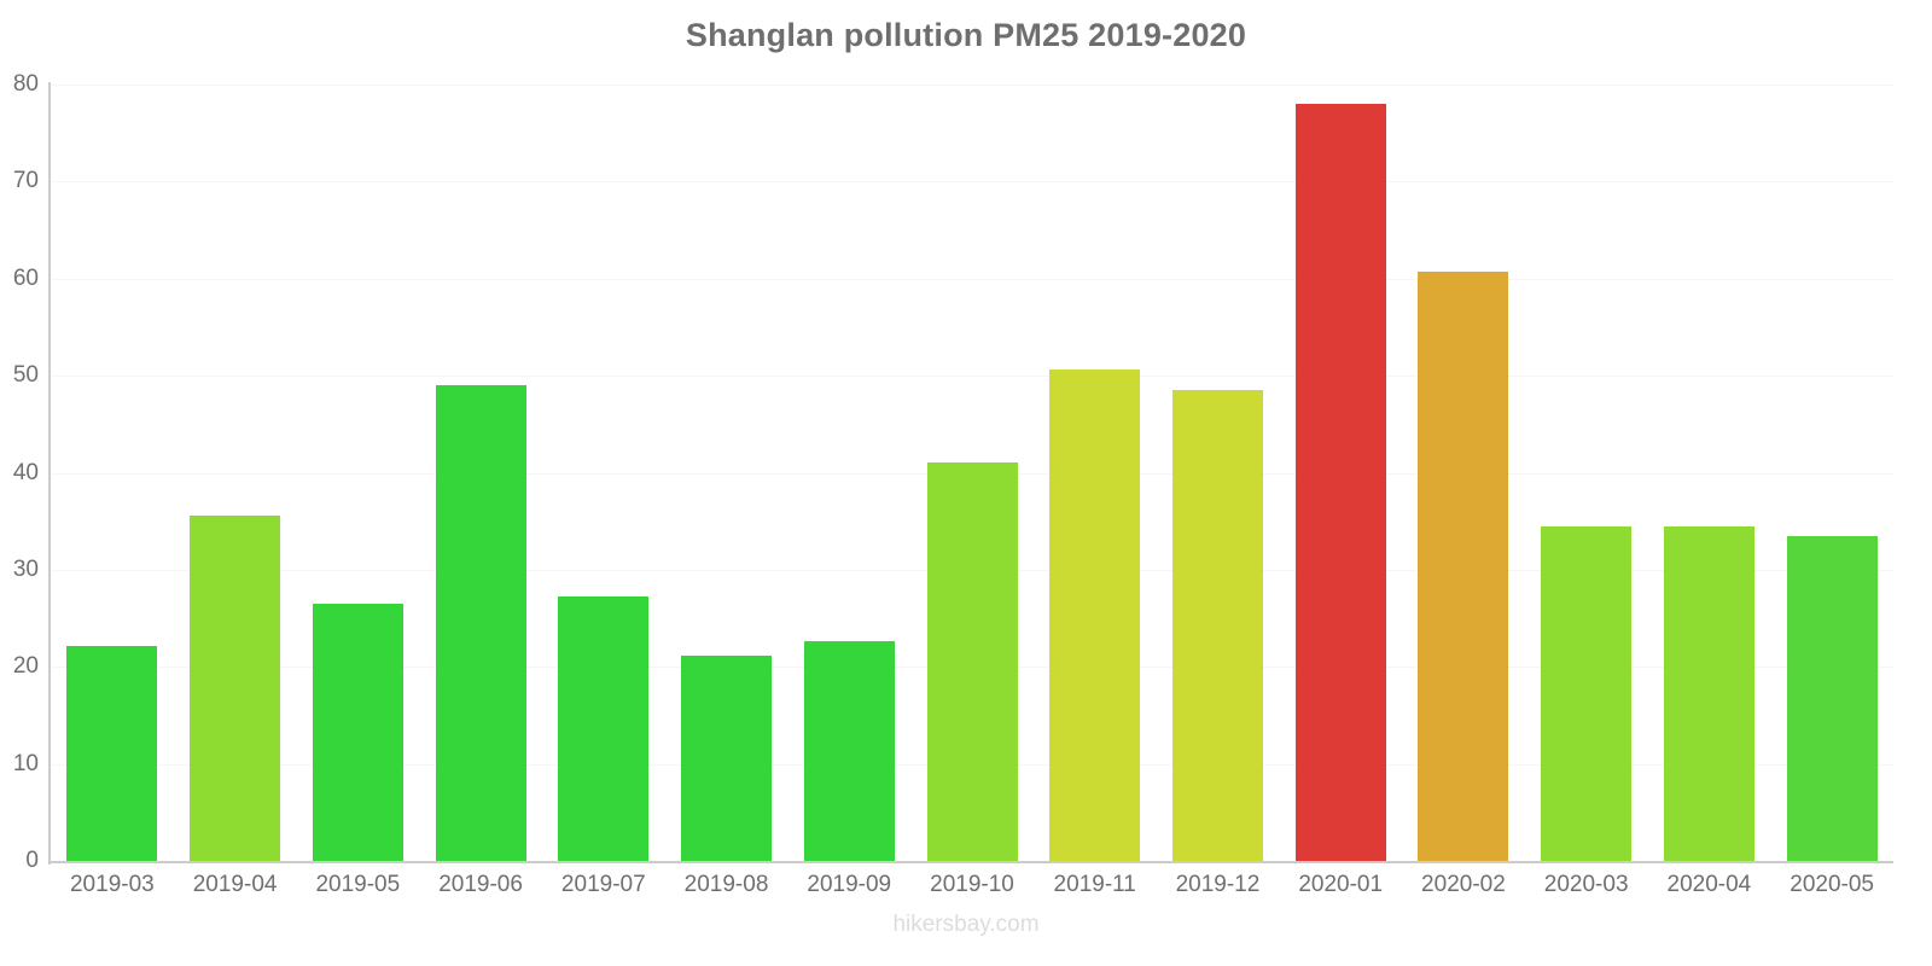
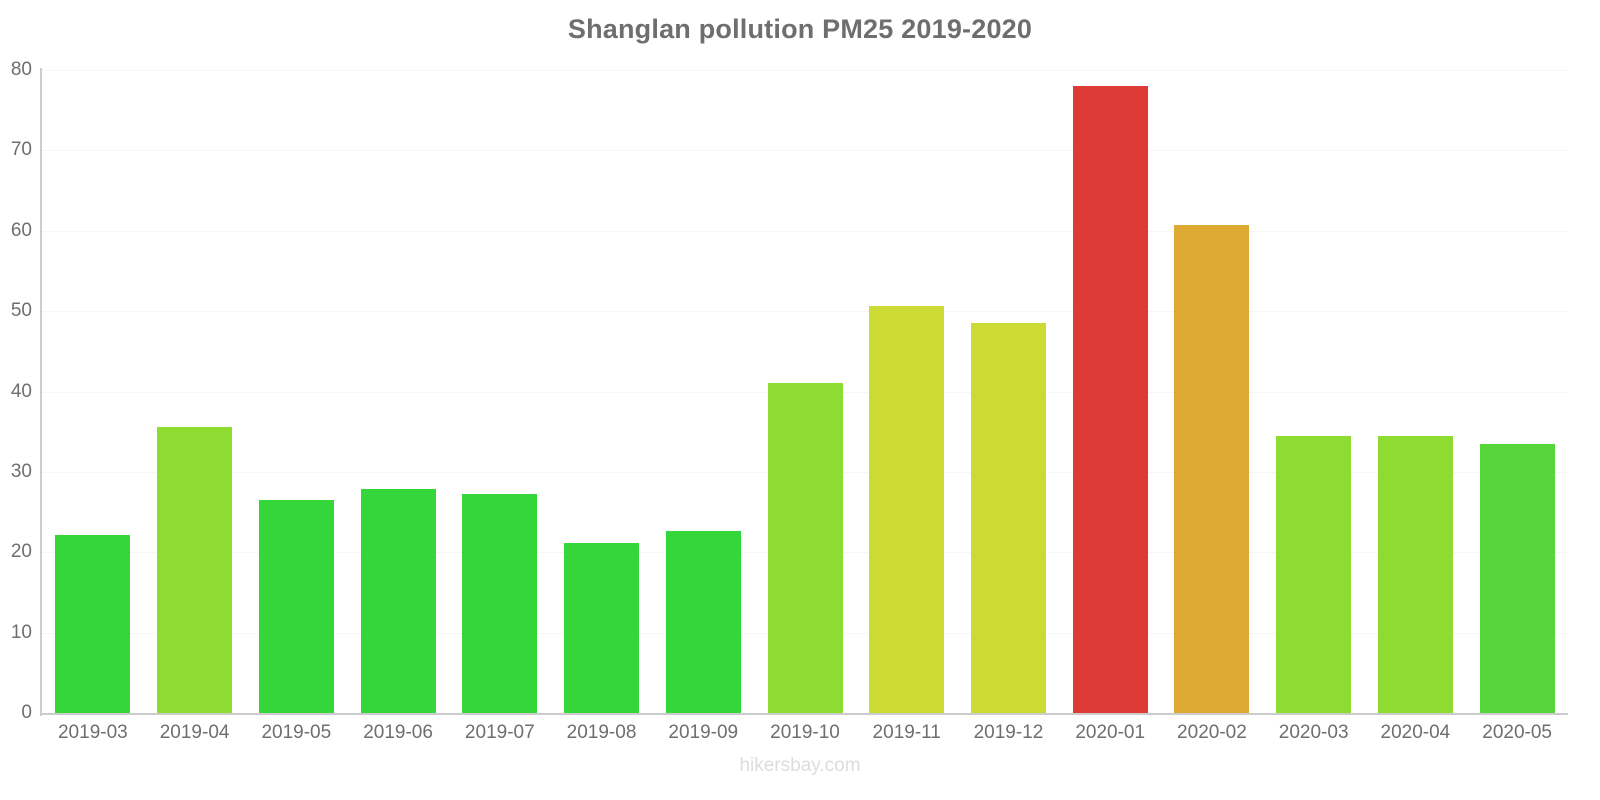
2019-06: 49 -> 28
